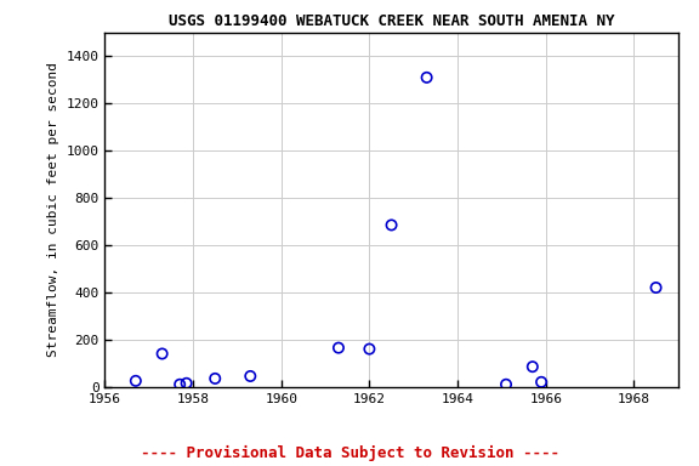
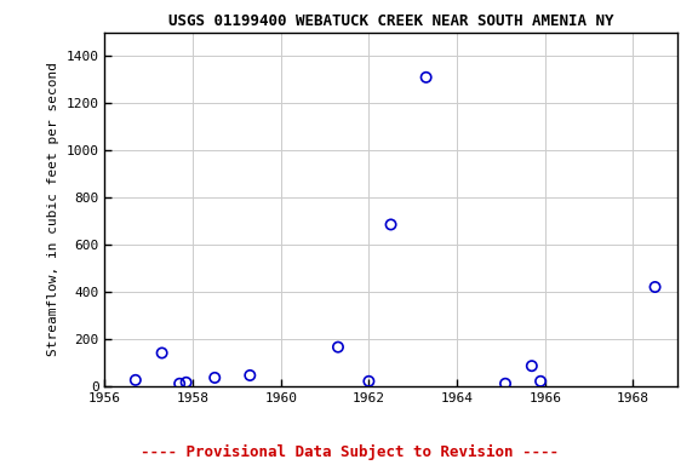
1962: 160 -> 20
